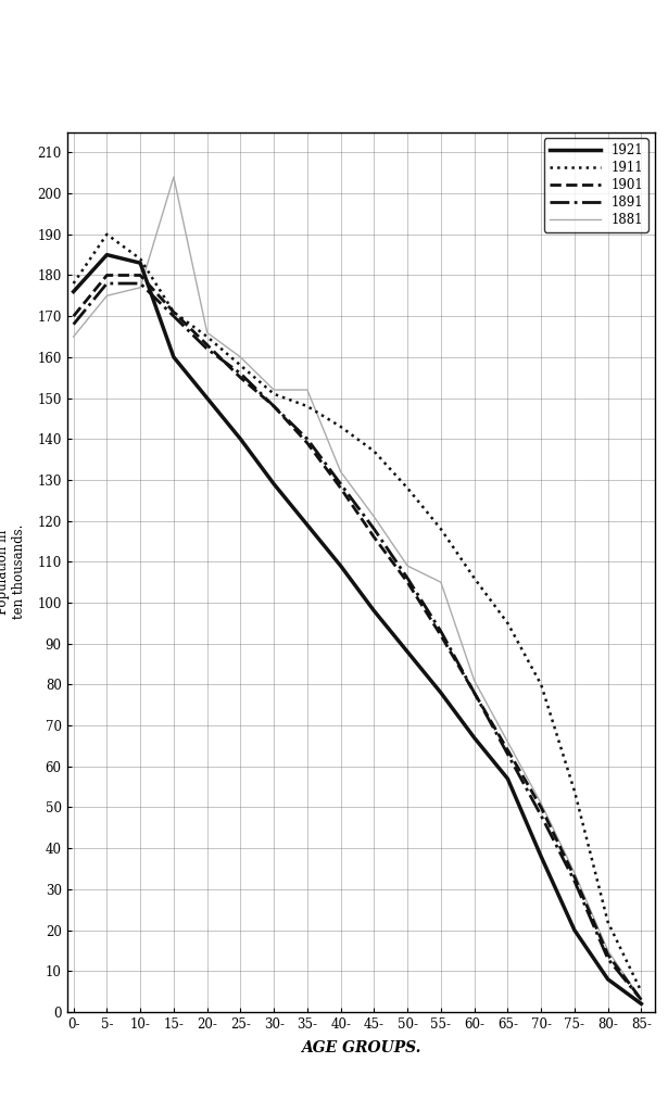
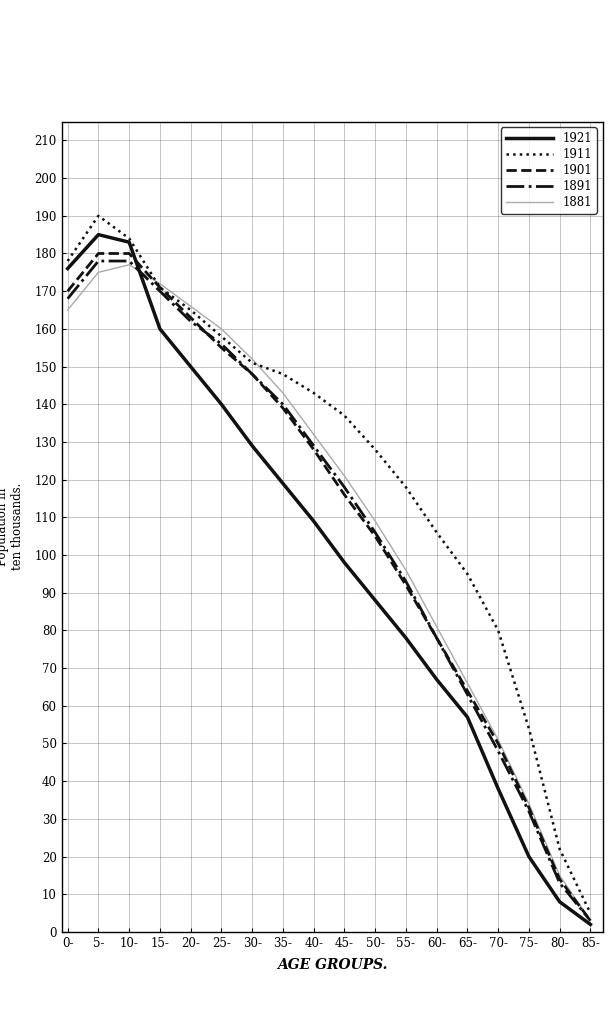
1881/15-: 204 -> 172
1881/35-: 152 -> 143
1881/55-: 105 -> 96
